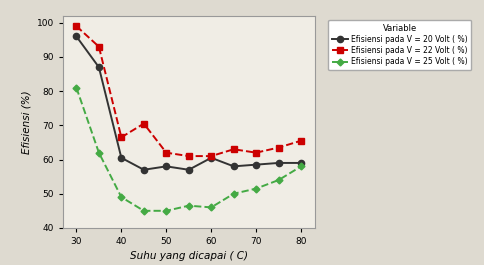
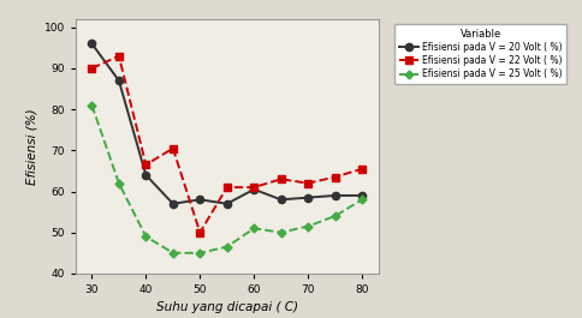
Efisiensi pada V = 22 Volt ( %)/30: 99.0 -> 90.0
Efisiensi pada V = 20 Volt ( %)/40: 60.5 -> 64.0
Efisiensi pada V = 22 Volt ( %)/50: 62.0 -> 50.0
Efisiensi pada V = 25 Volt ( %)/60: 46.0 -> 51.0
